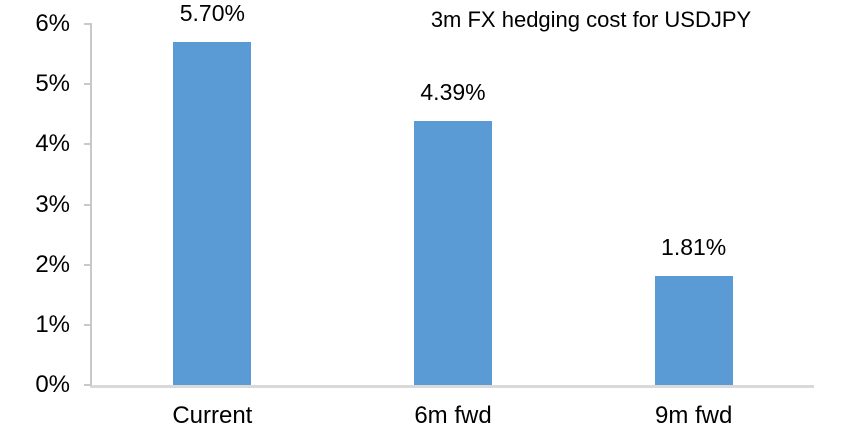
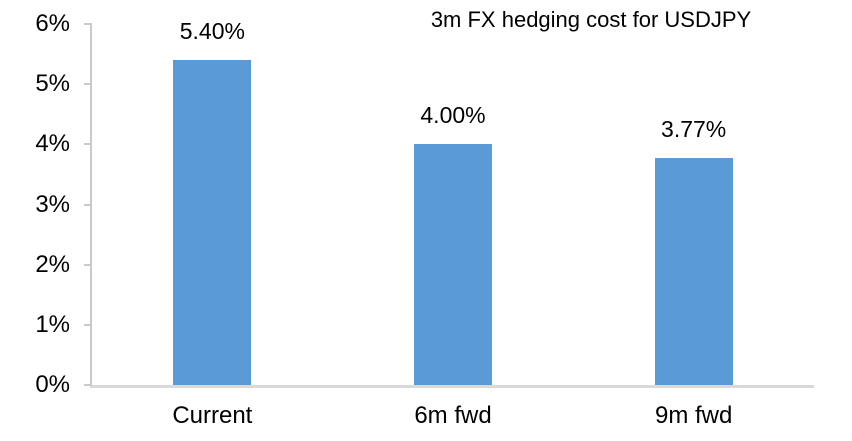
Current: 5.70% -> 5.40%
6m fwd: 4.39% -> 4.00%
9m fwd: 1.81% -> 3.77%
